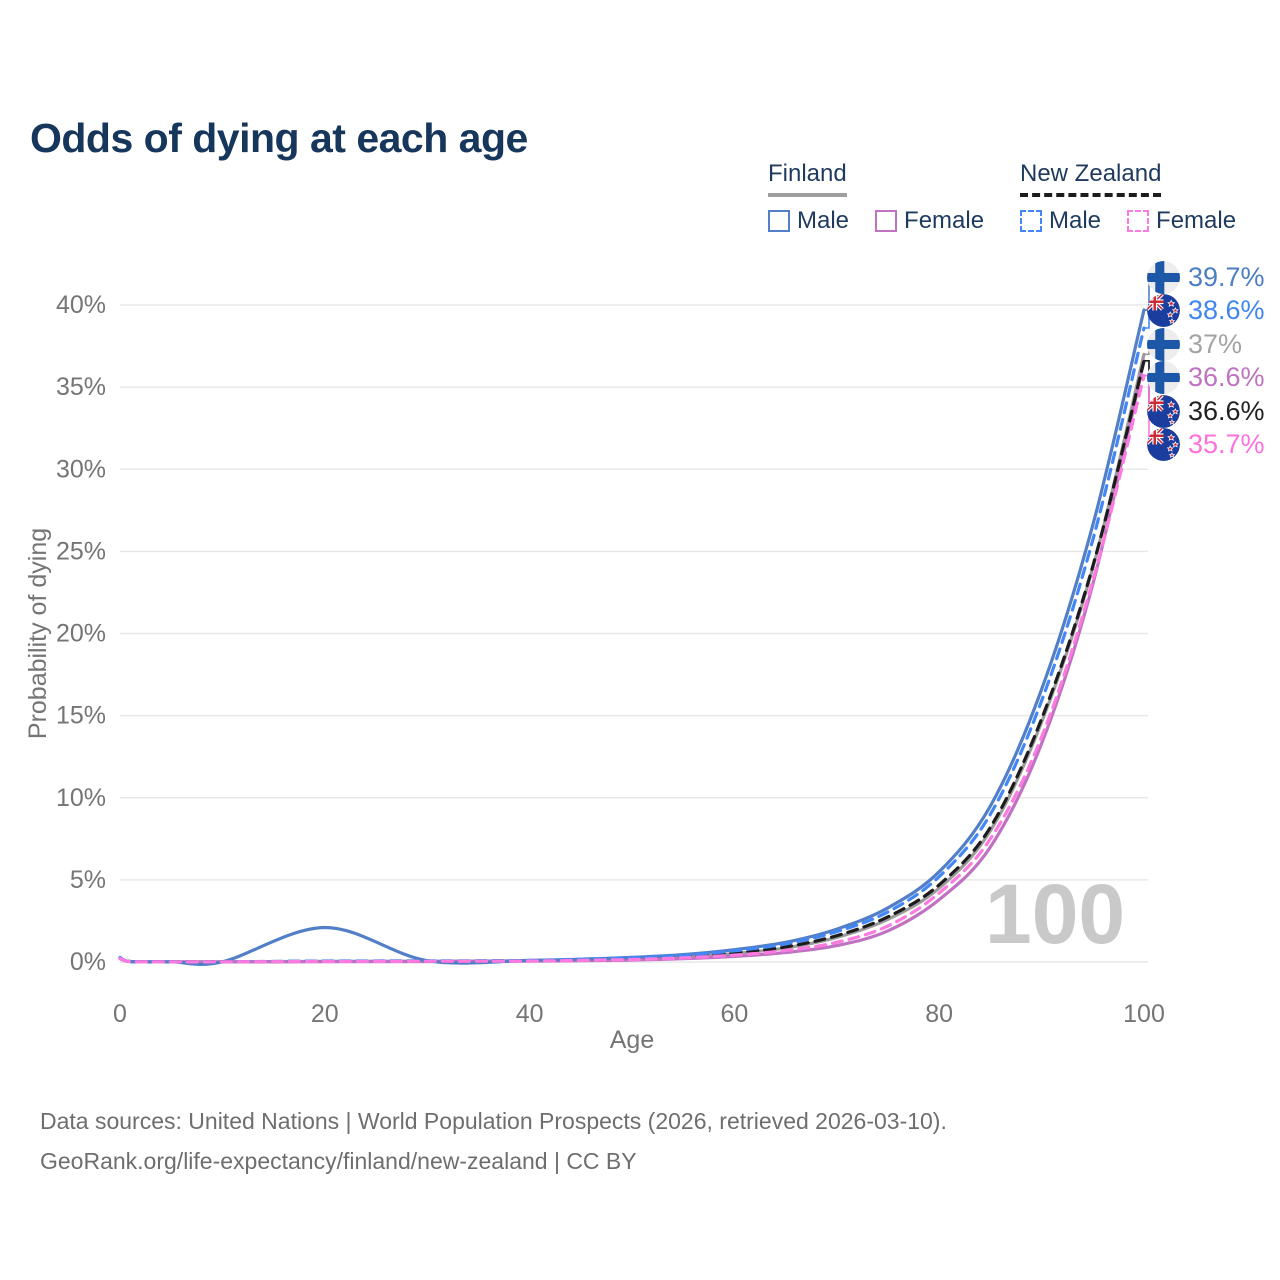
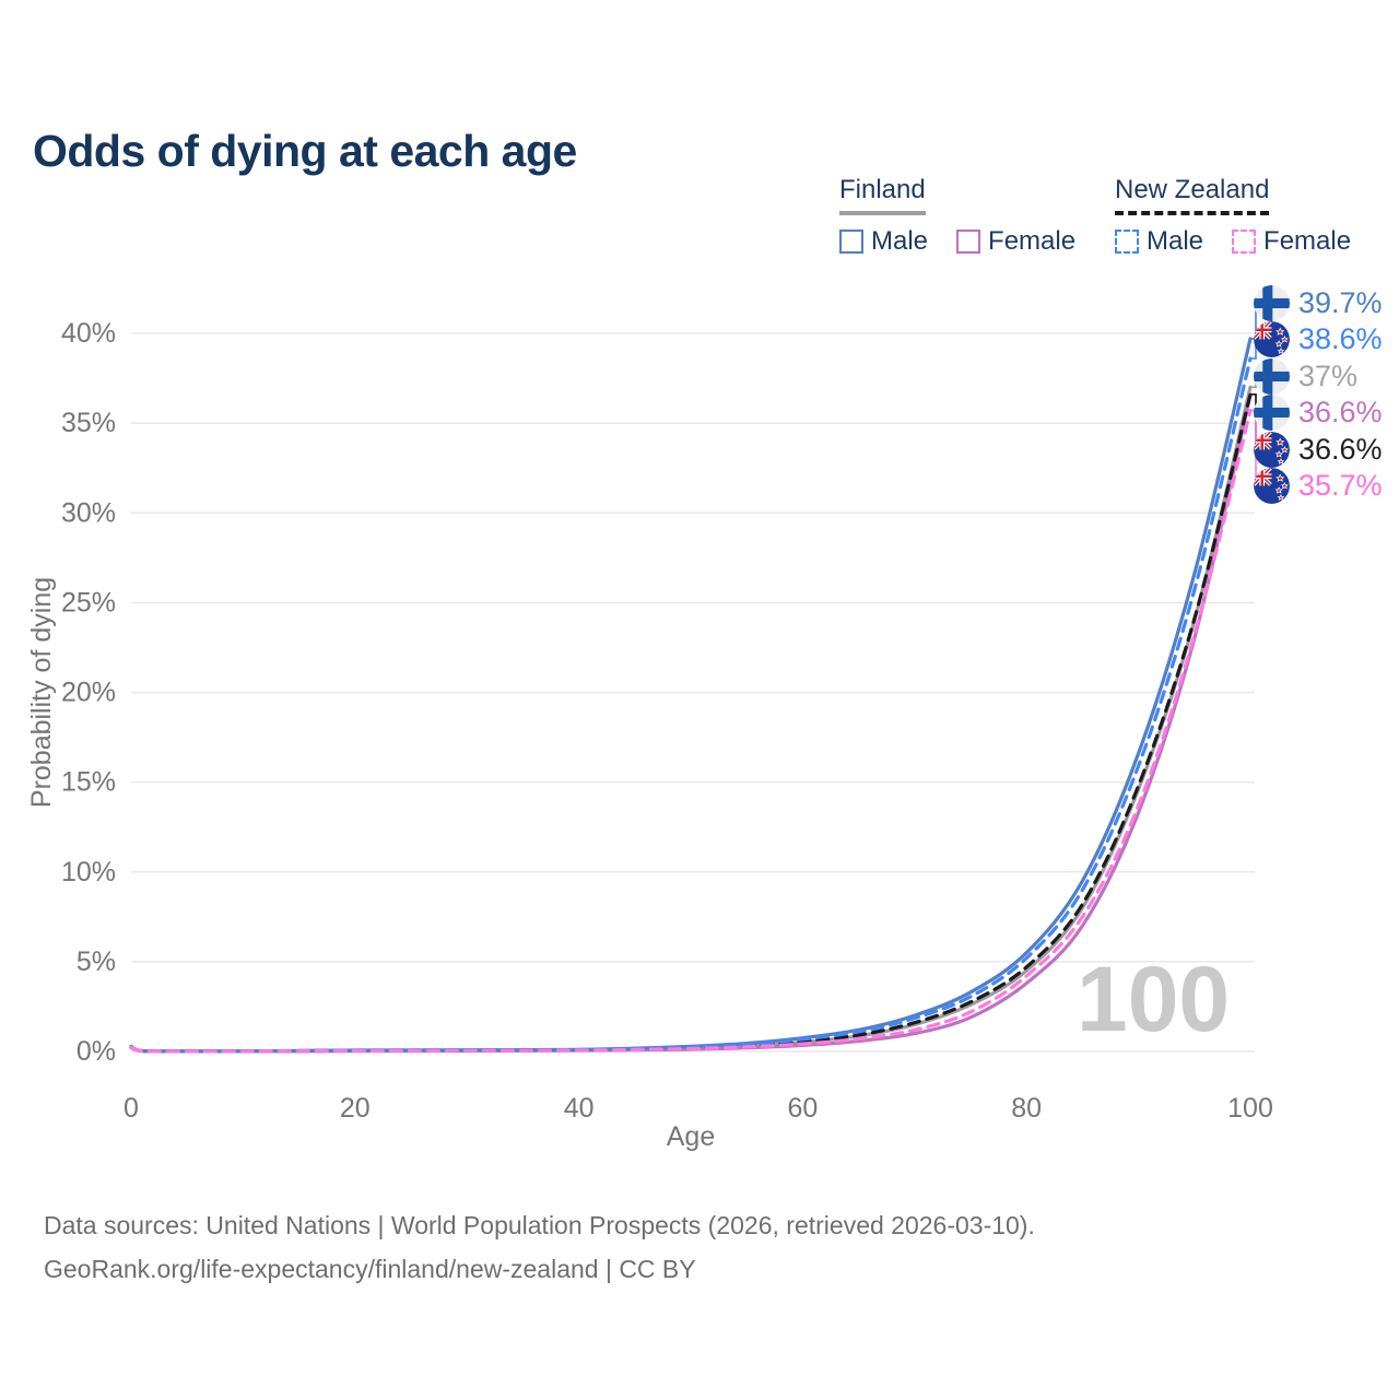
Finland Male/20: 2.1% -> 0.1%
